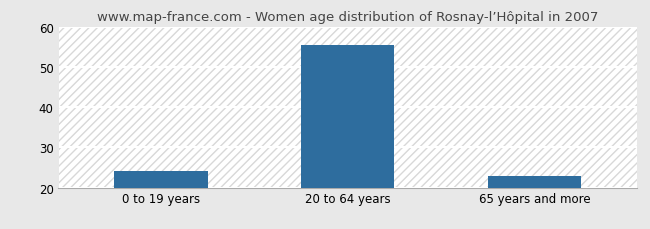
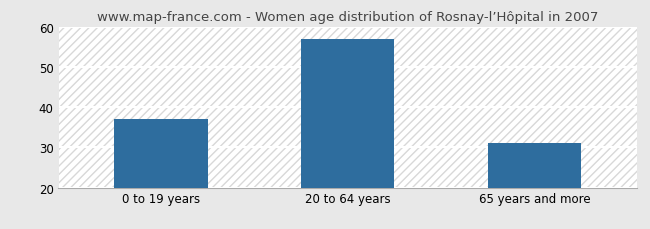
0 to 19 years: 24.0 -> 37.0
20 to 64 years: 55.5 -> 57.0
65 years and more: 23.0 -> 31.0
